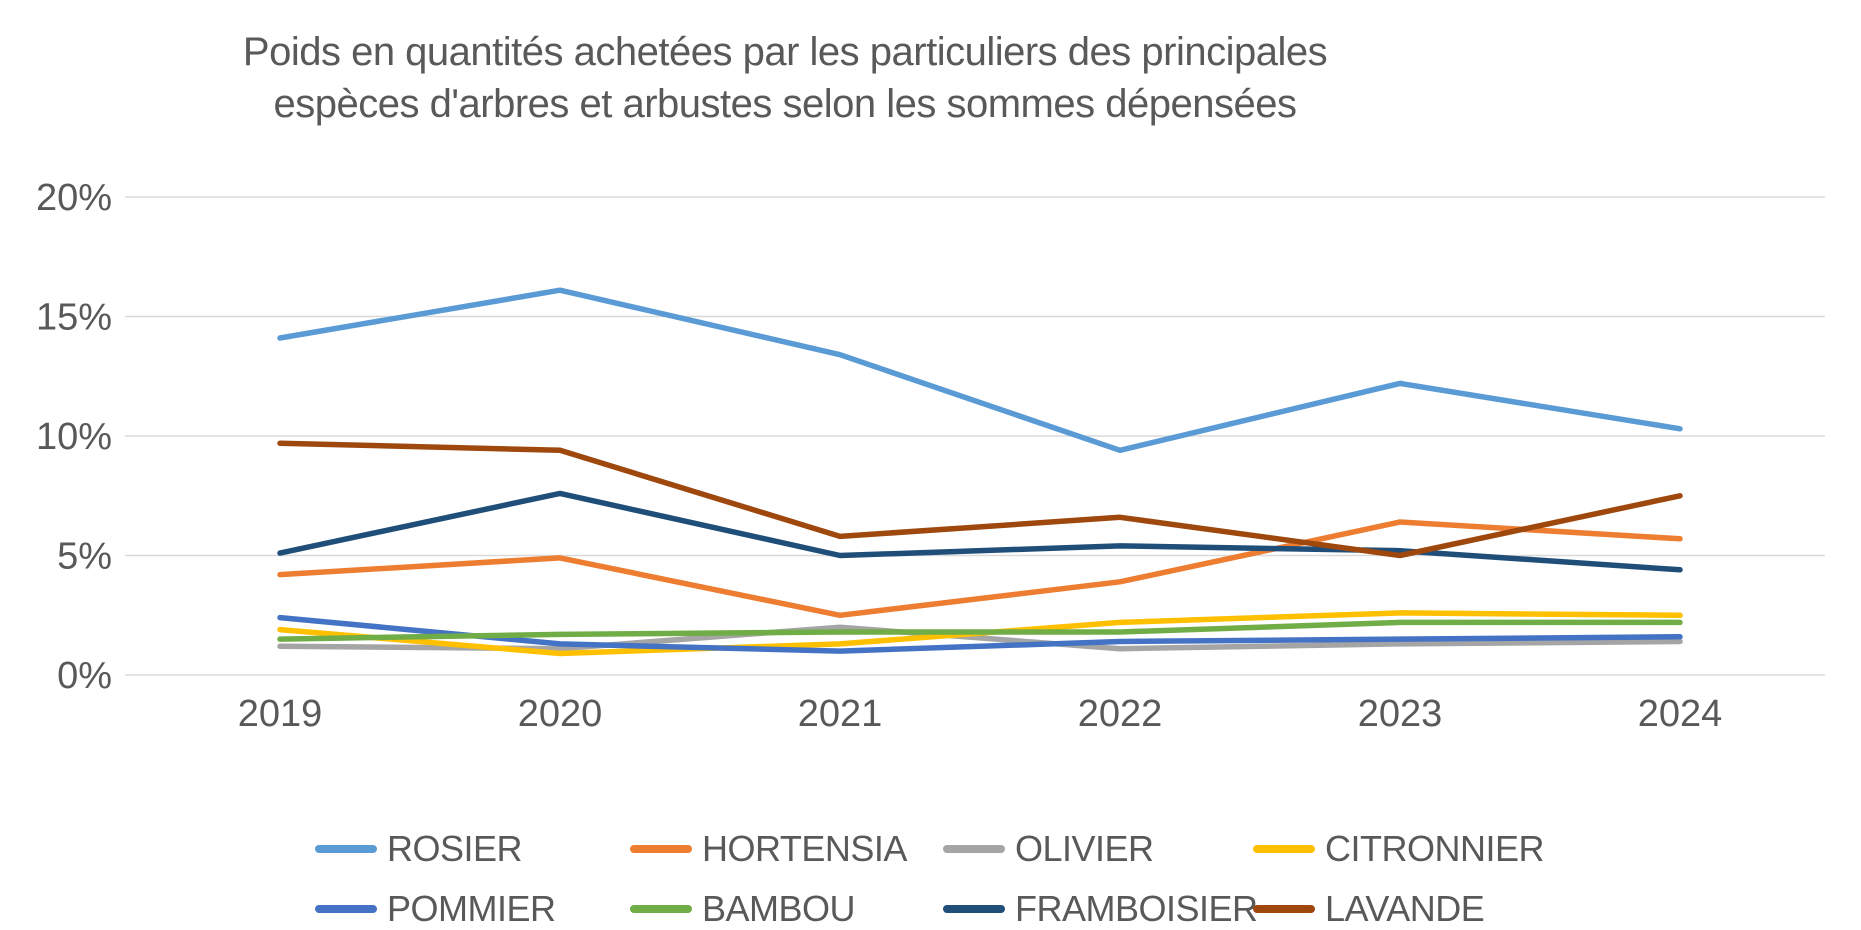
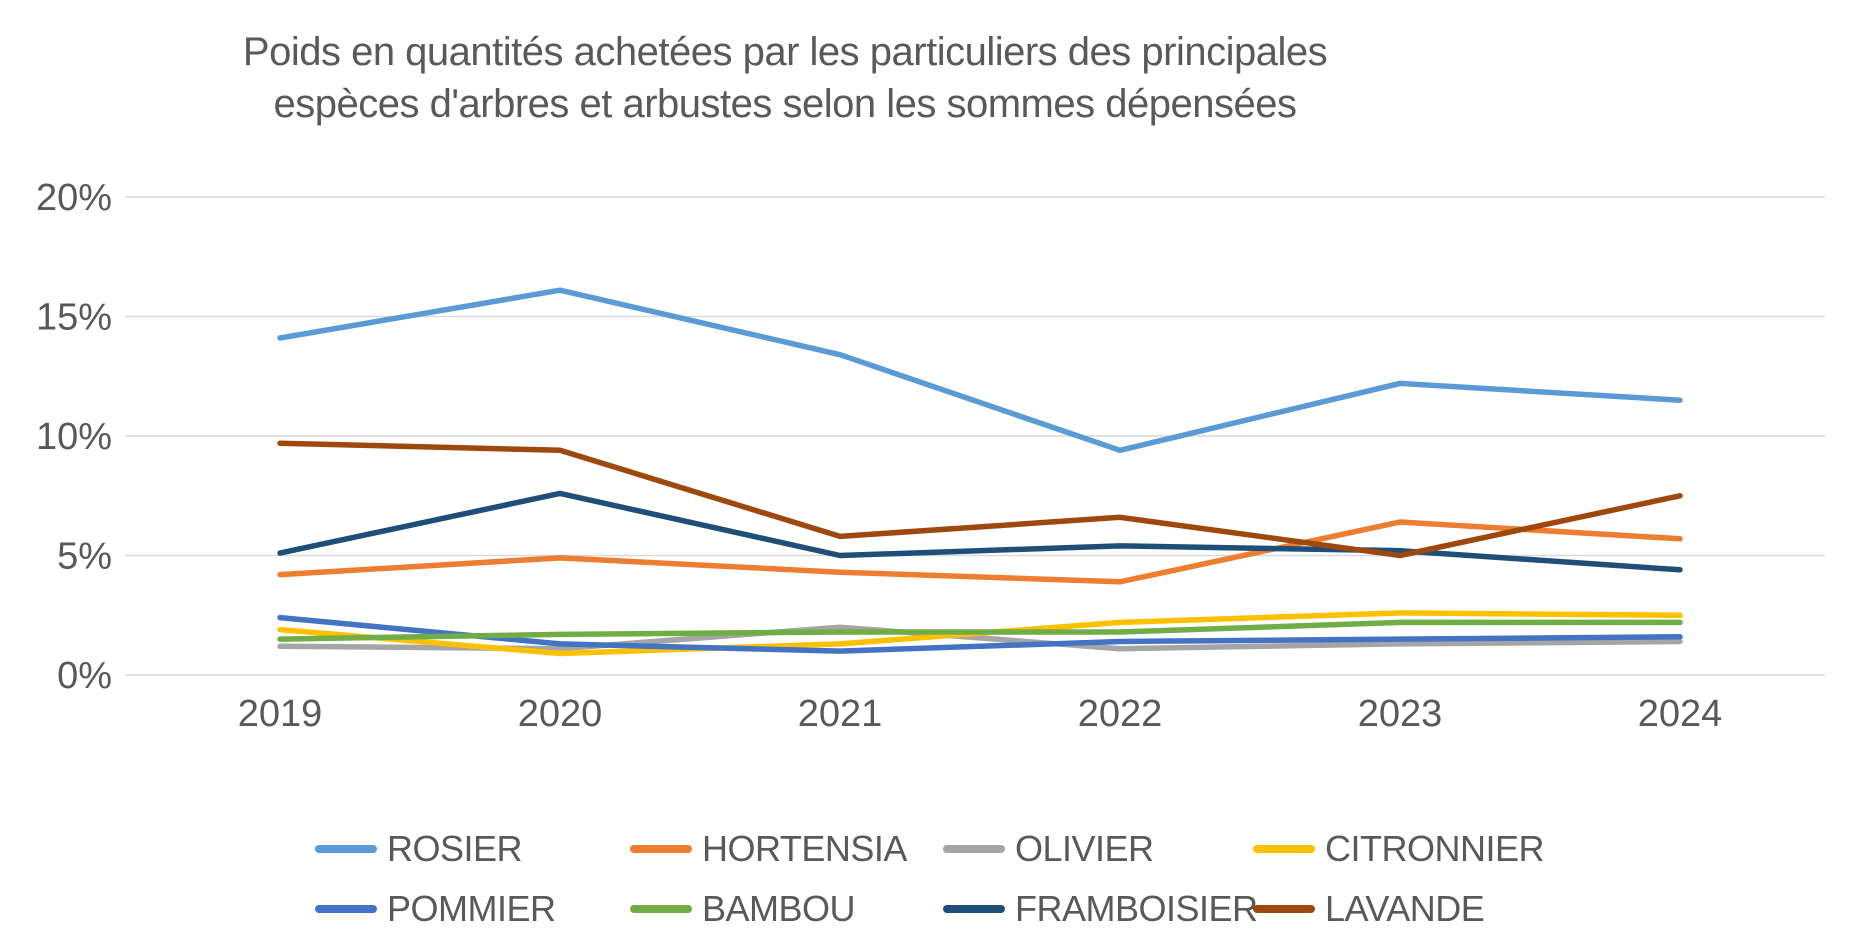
HORTENSIA/2021: 2.5% -> 4.3%
ROSIER/2024: 10.3% -> 11.5%
